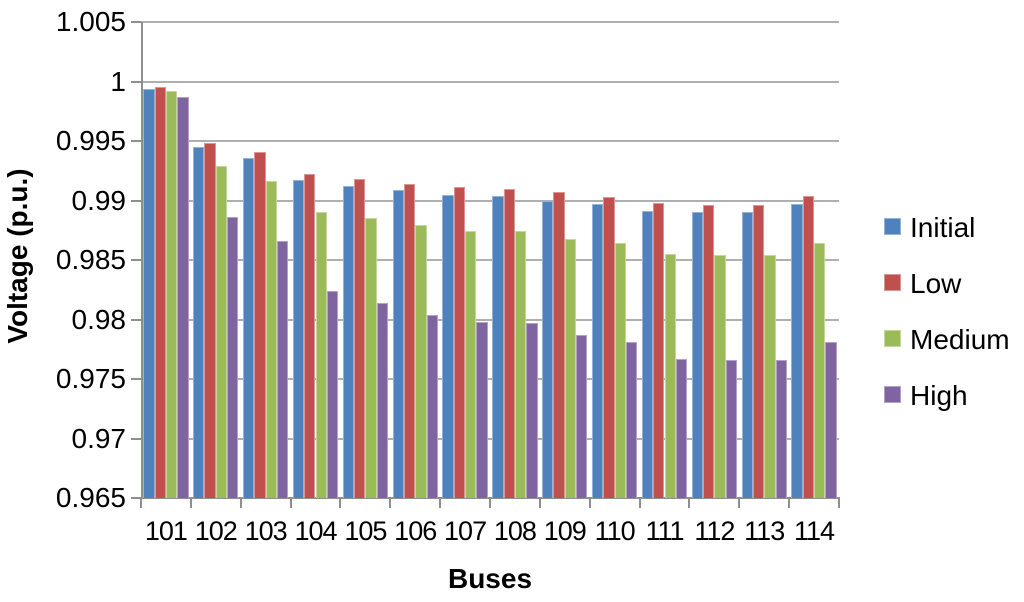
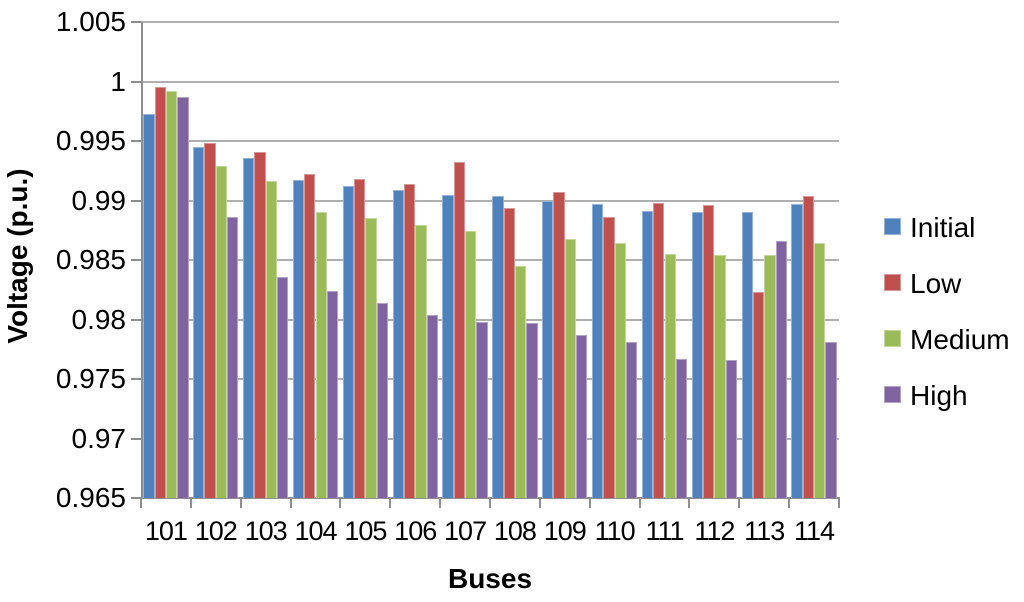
Initial/101: 0.9994 -> 0.9973
High/103: 0.9866 -> 0.9836
Low/107: 0.9911 -> 0.9932
Low/108: 0.9910 -> 0.9894
Medium/108: 0.9874 -> 0.9845
Low/110: 0.9903 -> 0.9886
Low/113: 0.9896 -> 0.9823
High/113: 0.9766 -> 0.9866
